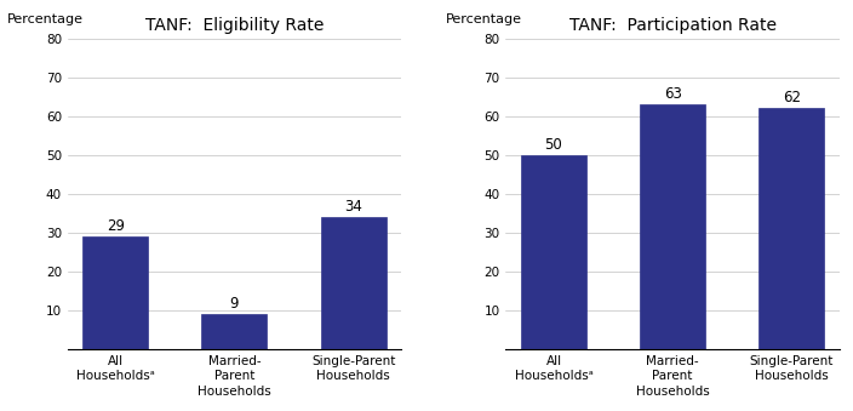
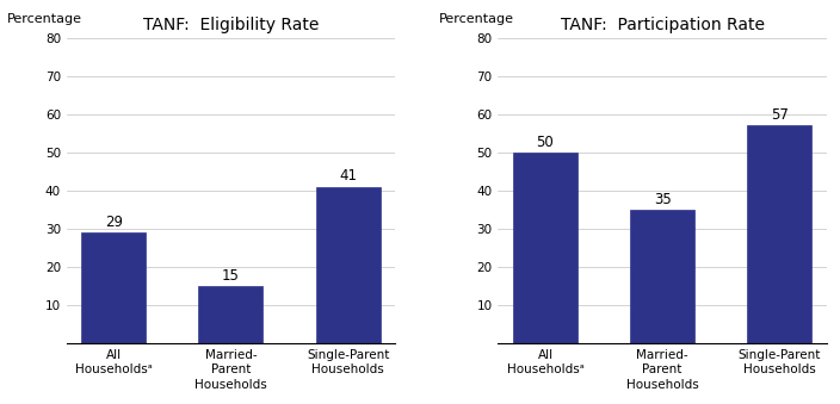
TANF: Eligibility Rate/Married- Parent Households: 9 -> 15
TANF: Eligibility Rate/Single-Parent Households: 34 -> 41
TANF: Participation Rate/Married- Parent Households: 63 -> 35
TANF: Participation Rate/Single-Parent Households: 62 -> 57
